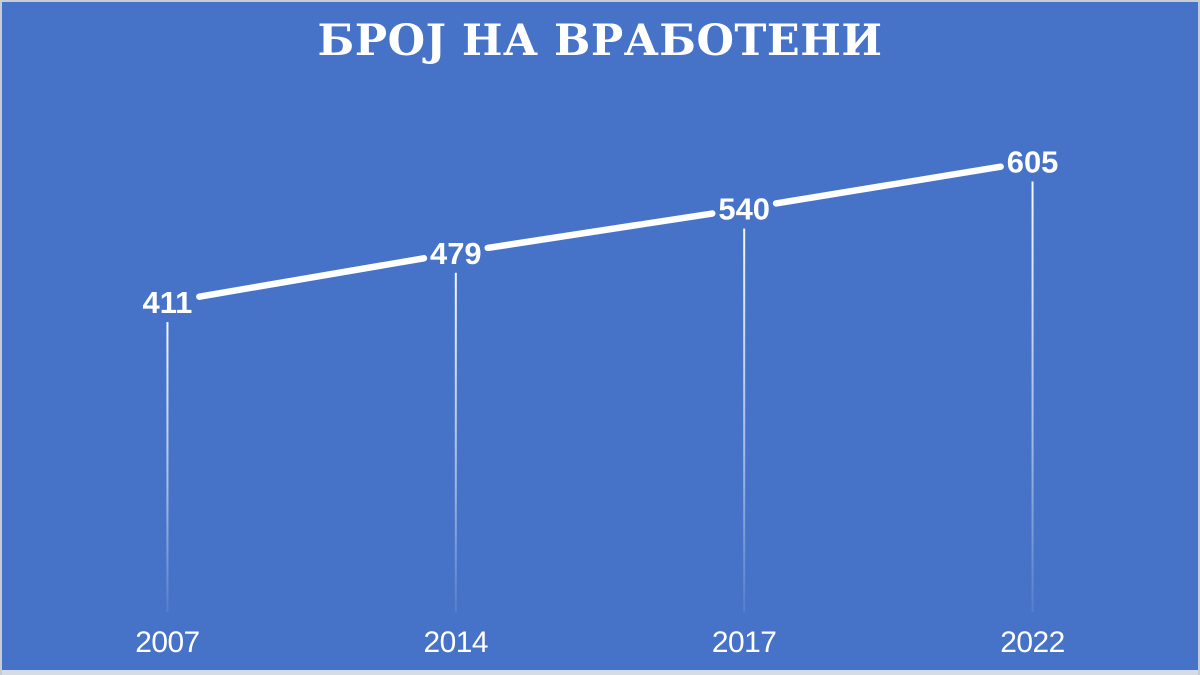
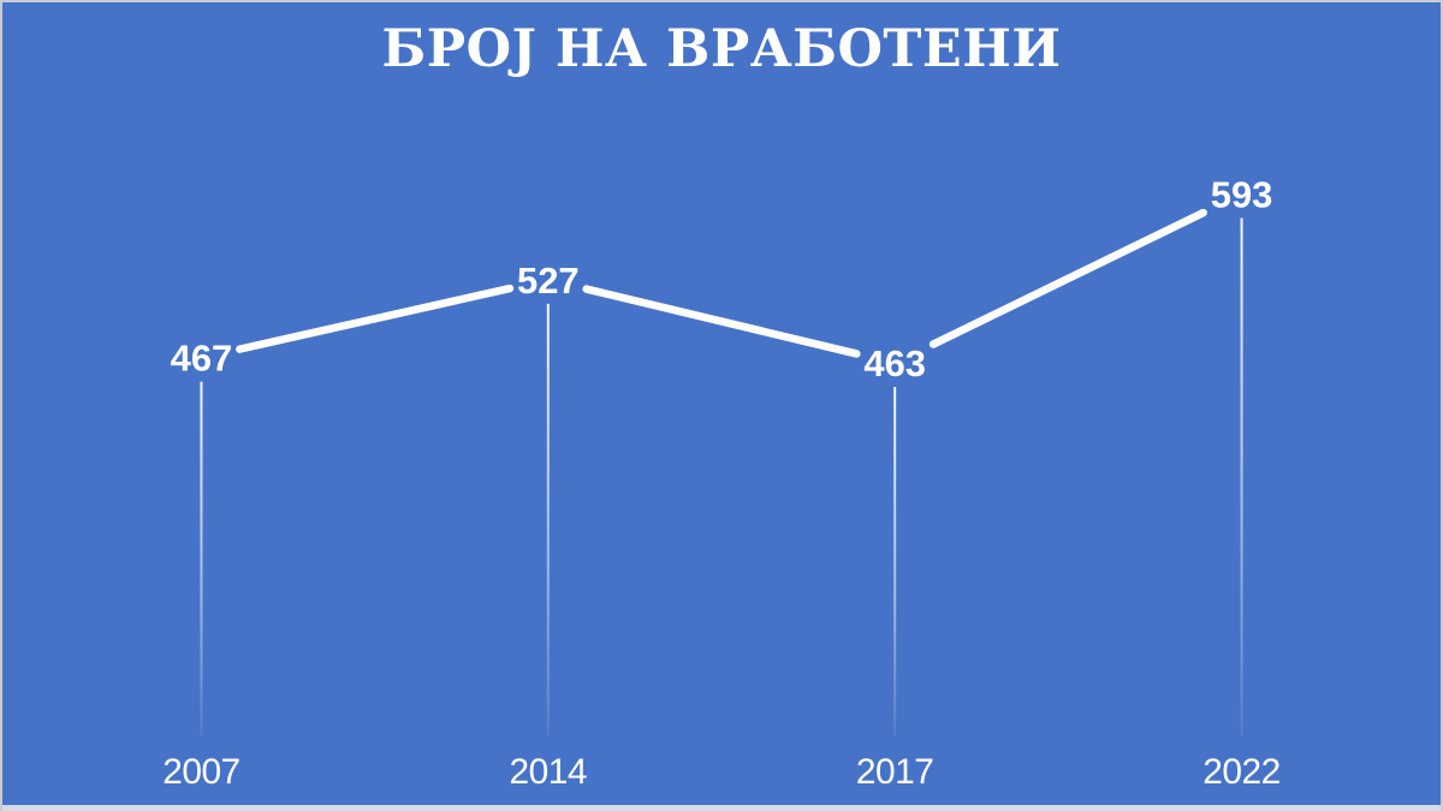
2007: 411 -> 467
2014: 479 -> 527
2017: 540 -> 463
2022: 605 -> 593
